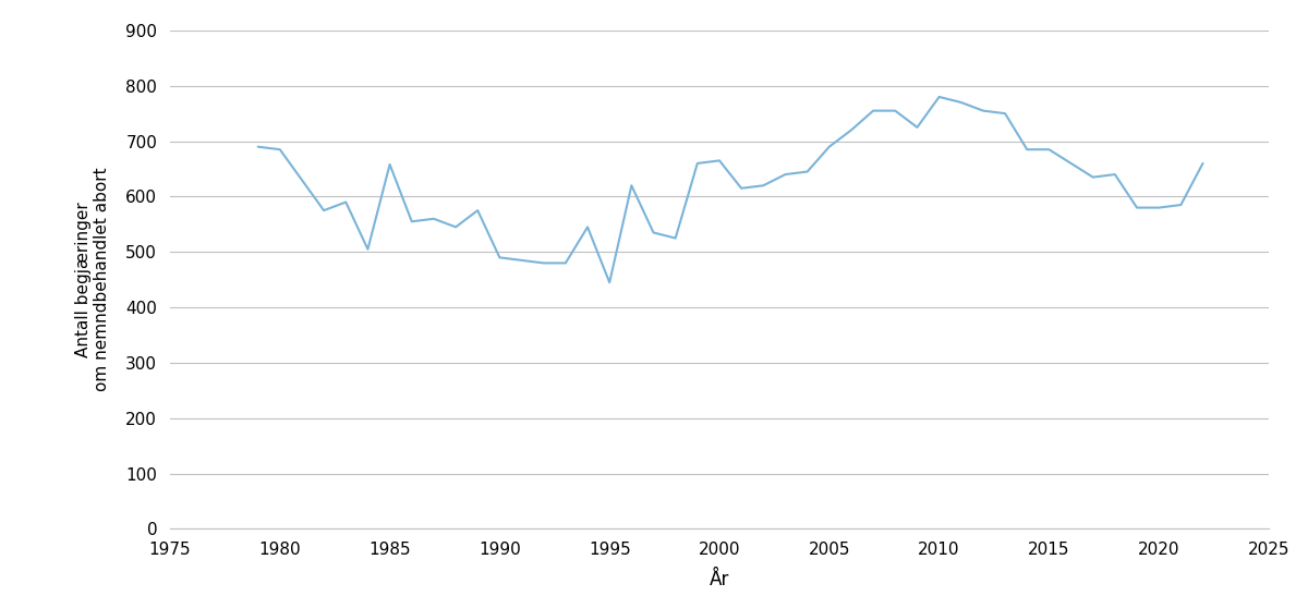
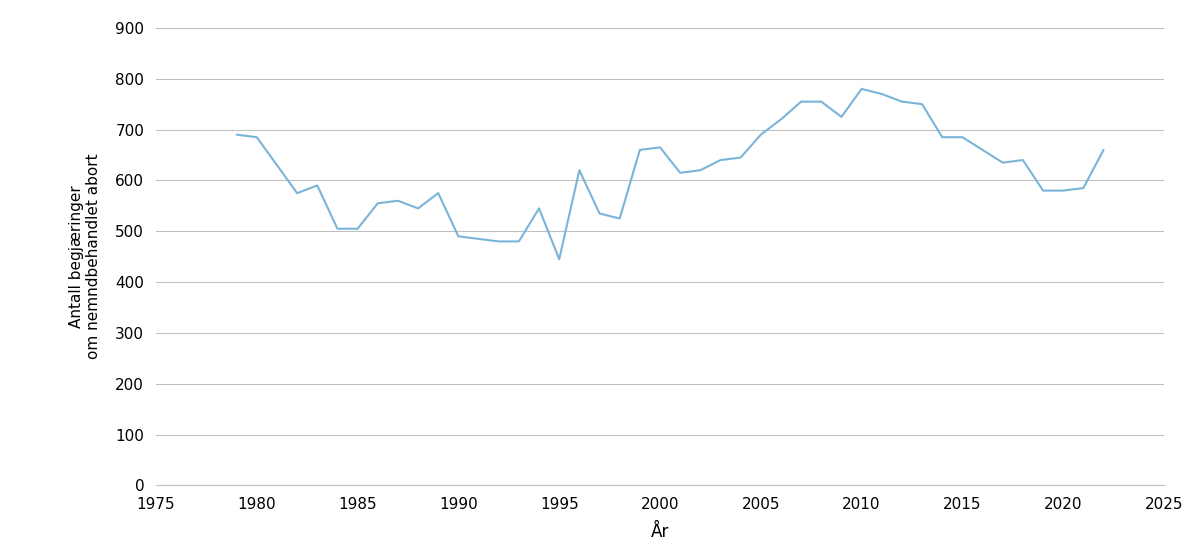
1985: 658 -> 505
